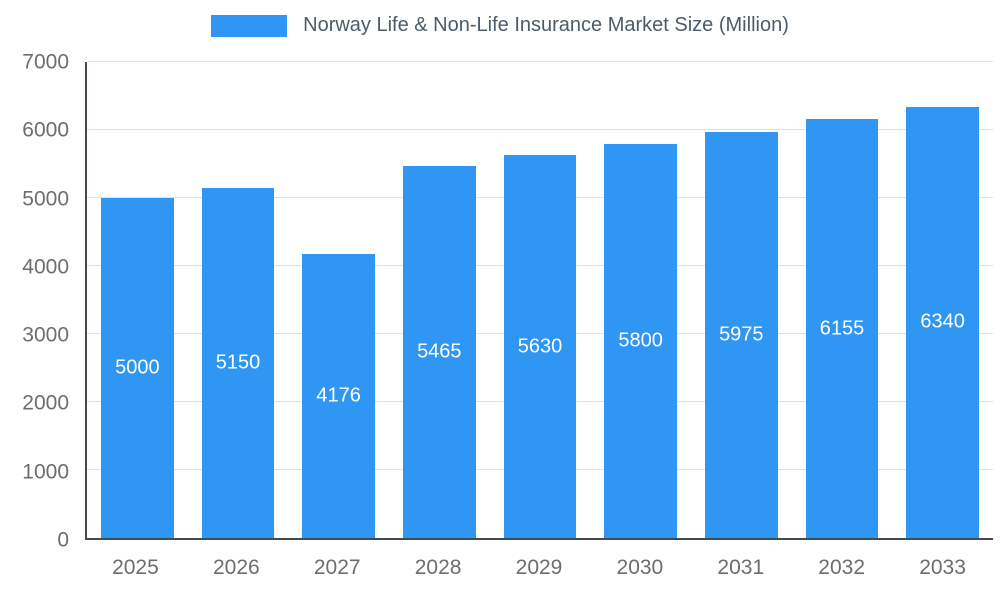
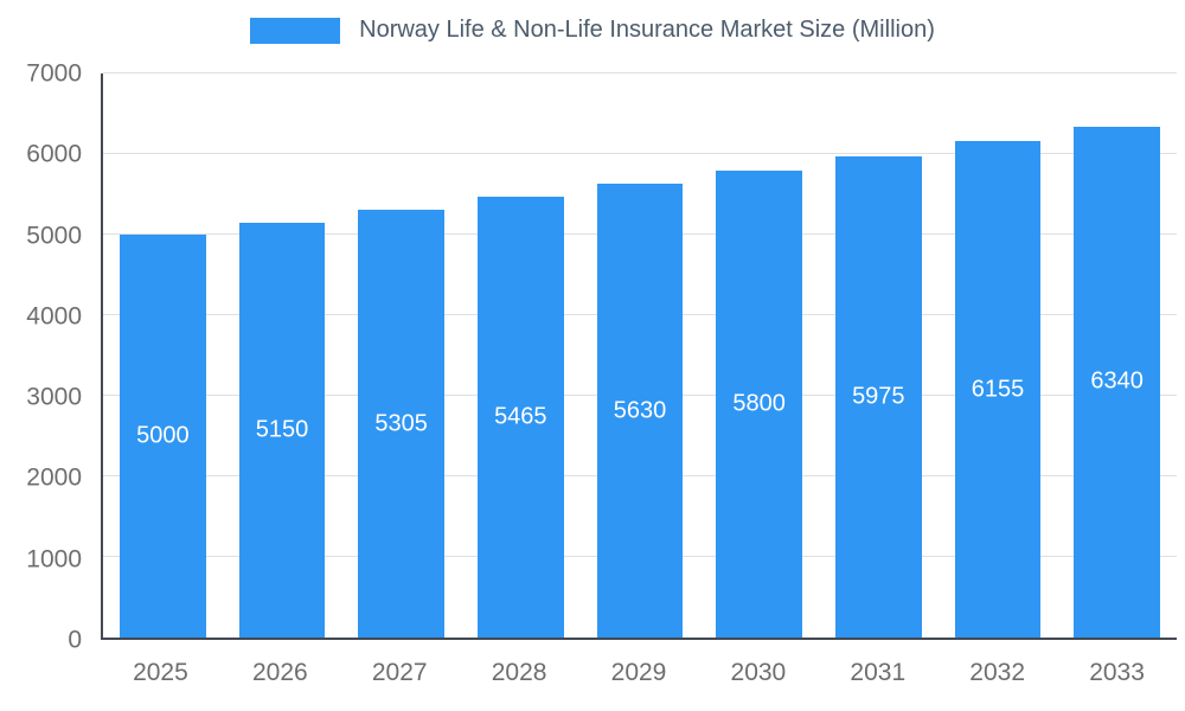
2027: 4176 -> 5305
